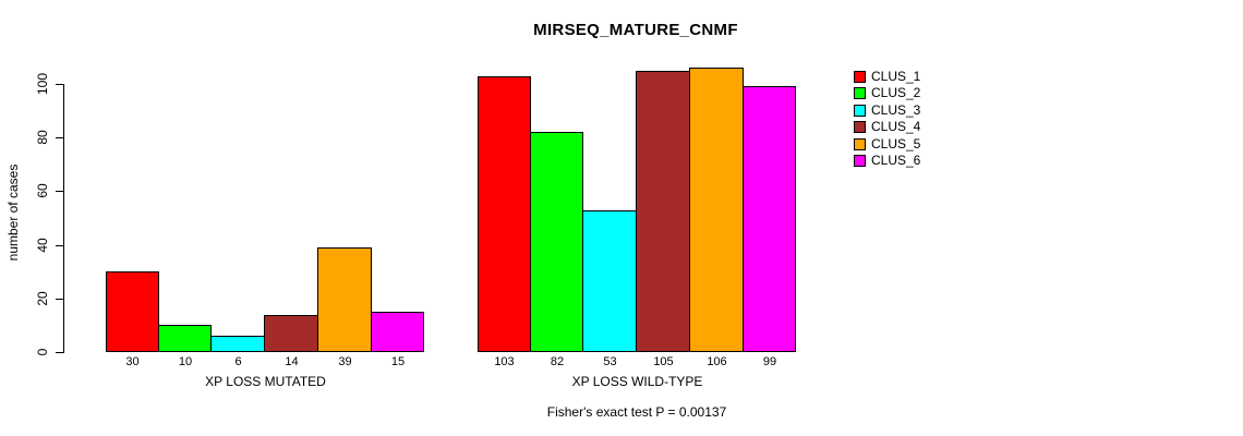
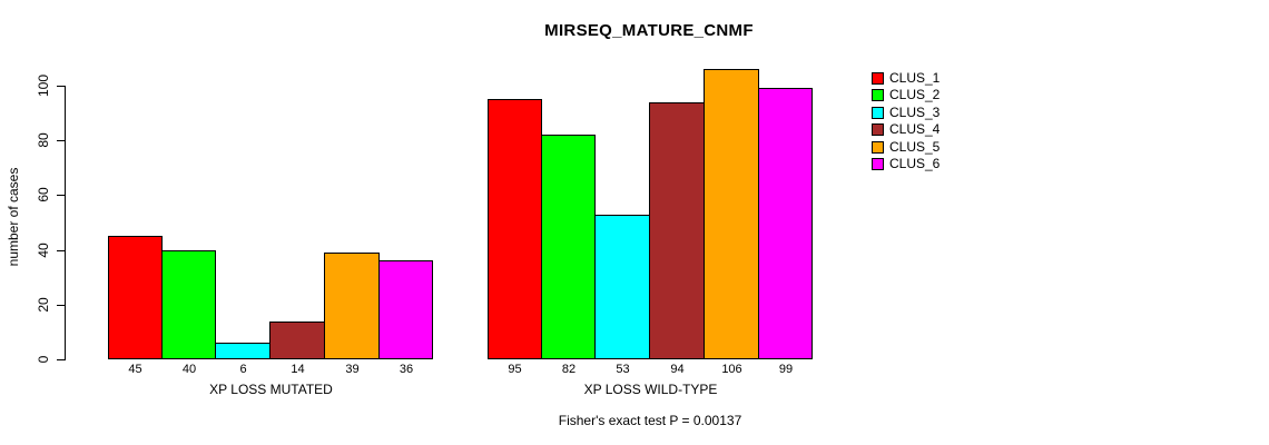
CLUS_1/XP LOSS MUTATED: 30 -> 45
CLUS_2/XP LOSS MUTATED: 10 -> 40
CLUS_6/XP LOSS MUTATED: 15 -> 36
CLUS_1/XP LOSS WILD-TYPE: 103 -> 95
CLUS_4/XP LOSS WILD-TYPE: 105 -> 94
